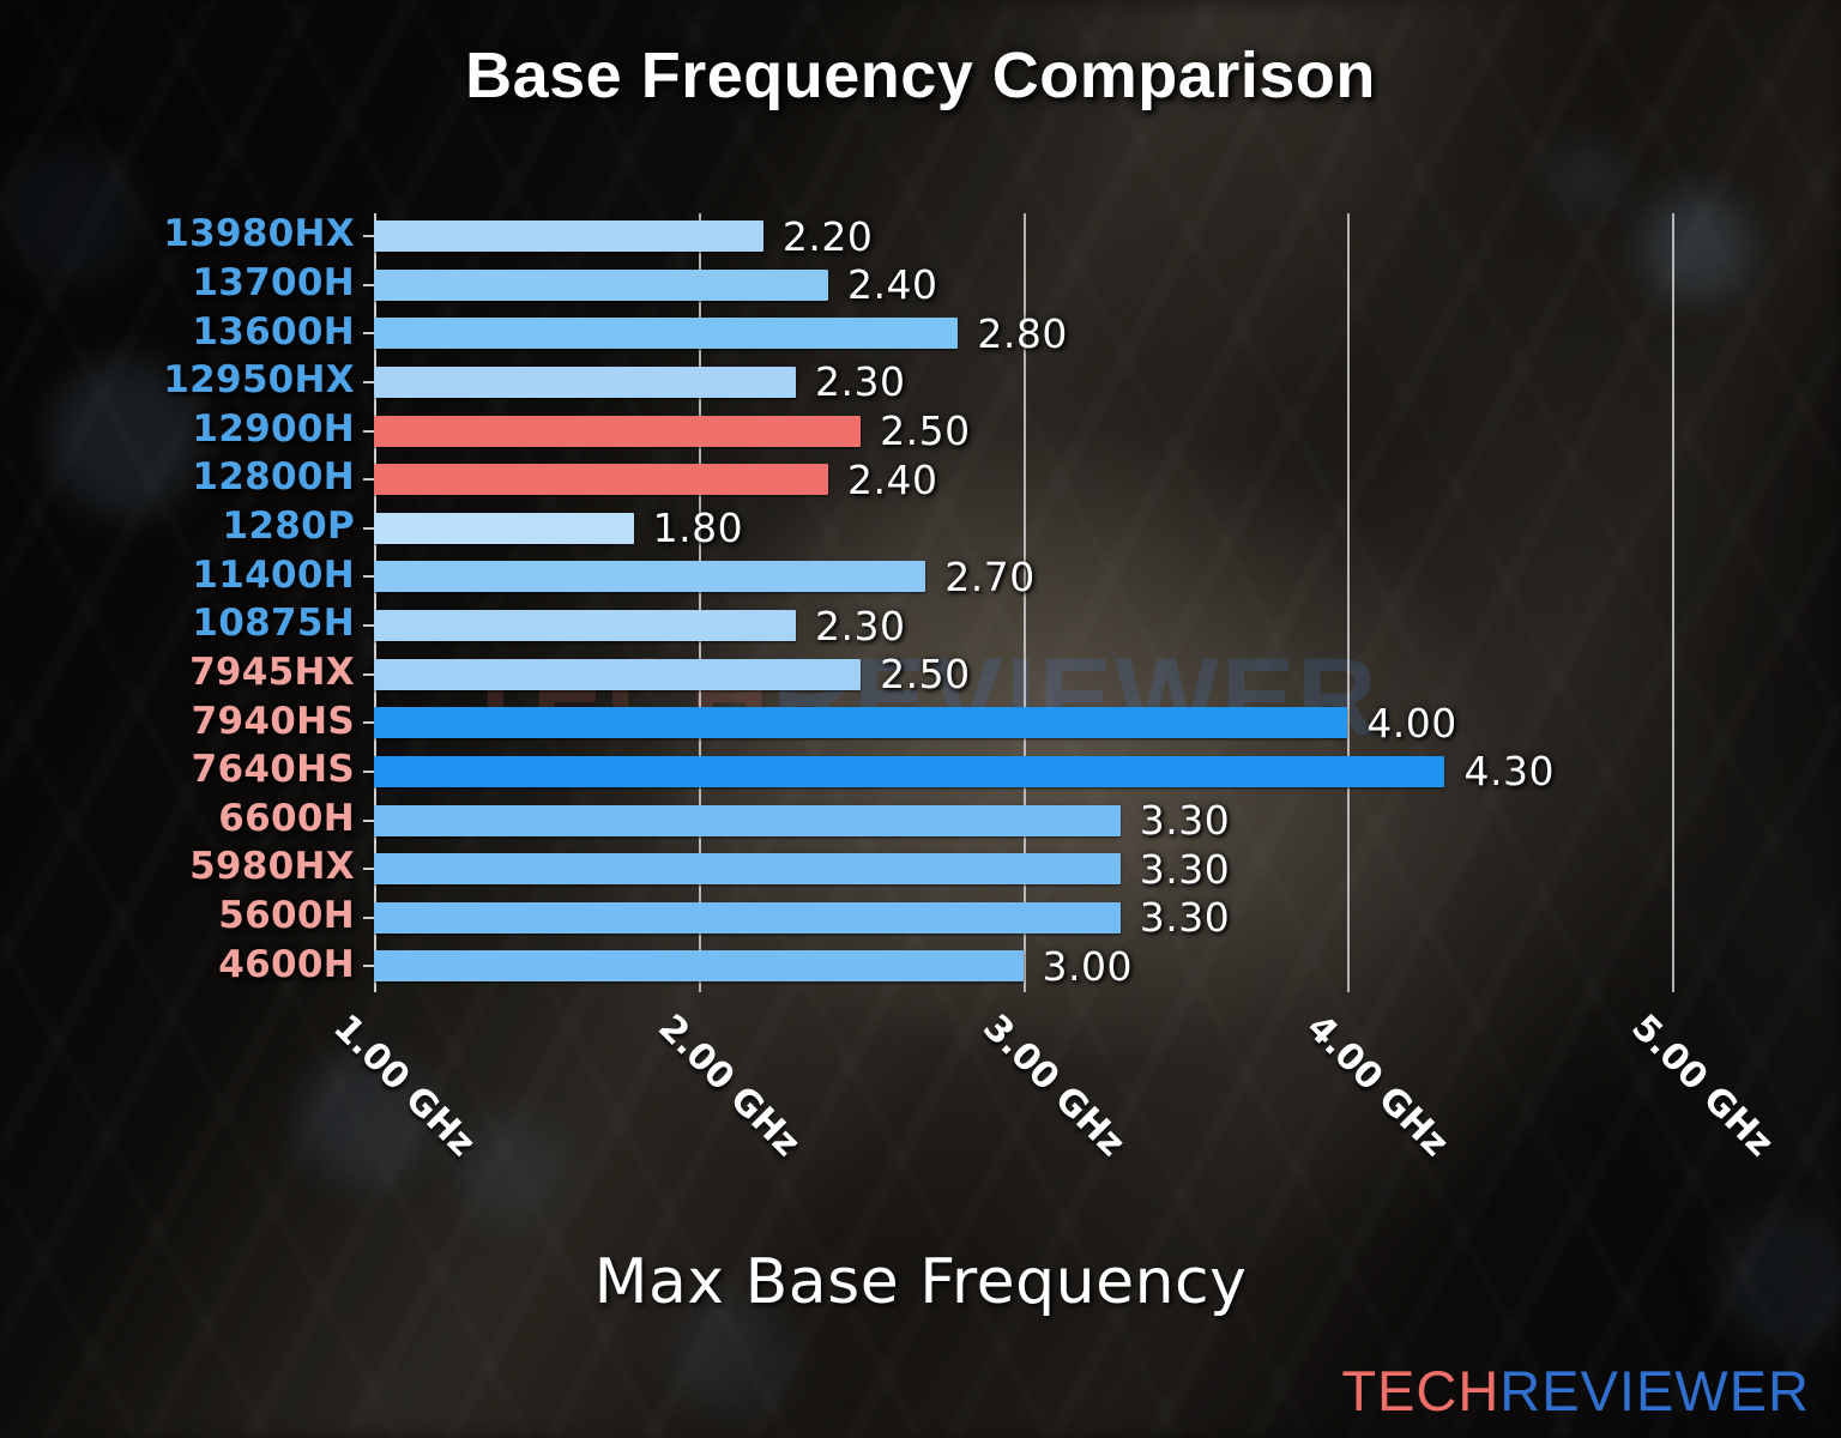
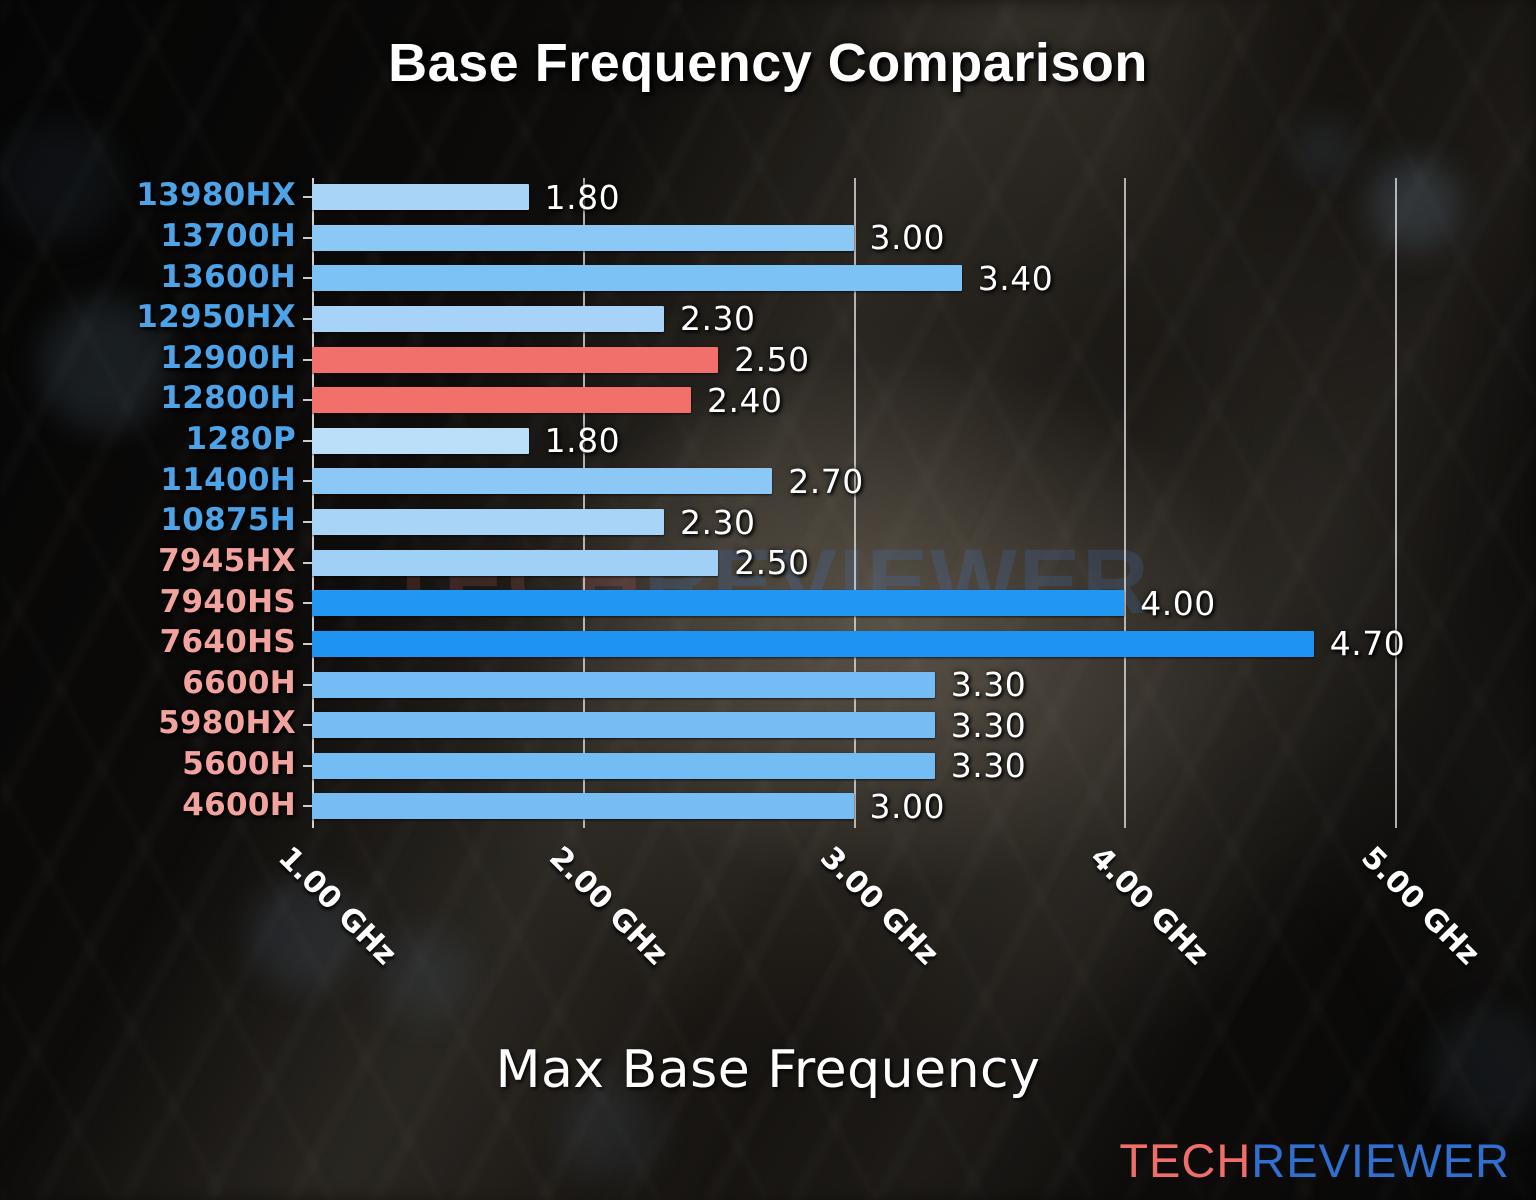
13980HX: 2.20 -> 1.80
13700H: 2.40 -> 3.00
13600H: 2.80 -> 3.40
7640HS: 4.30 -> 4.70
